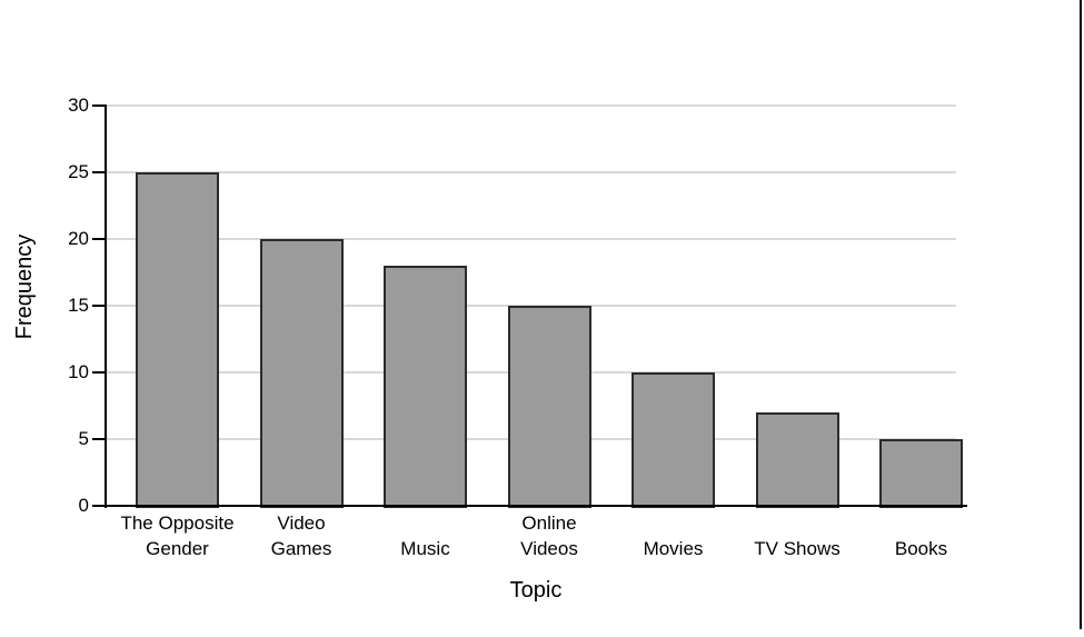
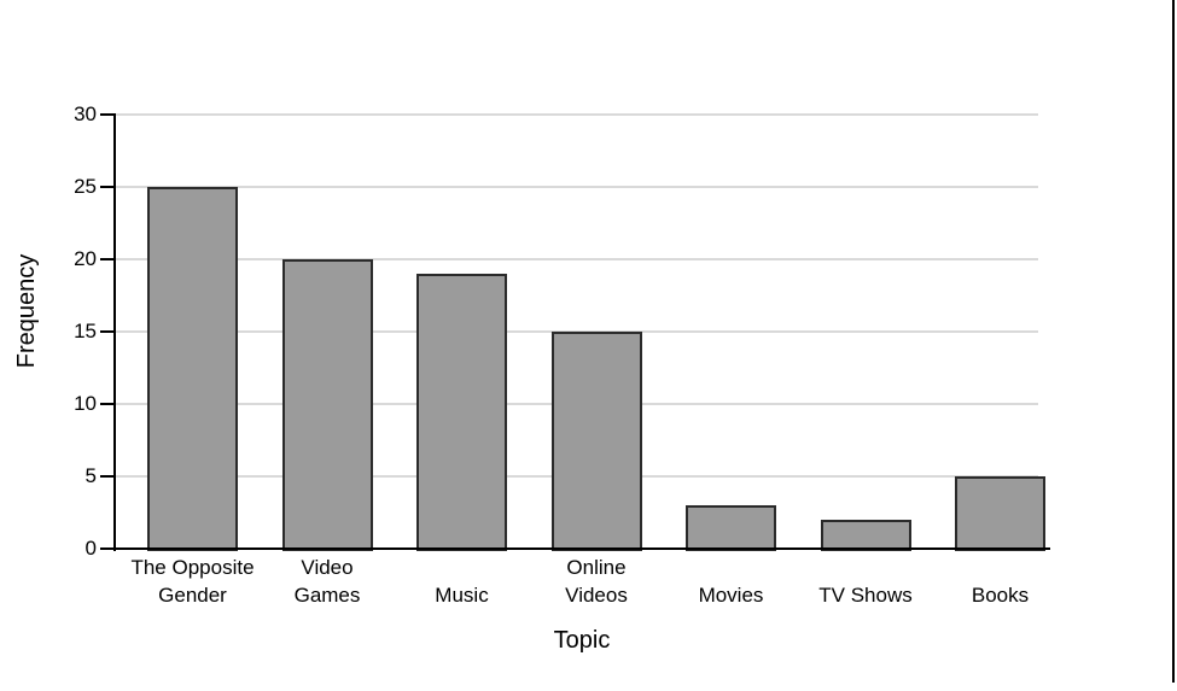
Music: 18 -> 19
Movies: 10 -> 3
TV Shows: 7 -> 2
